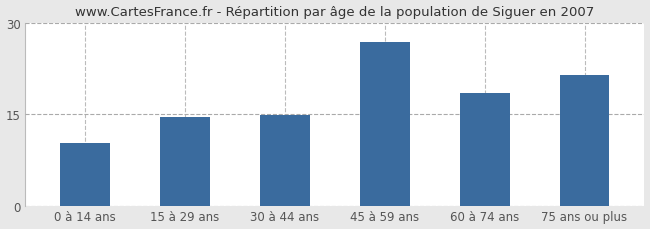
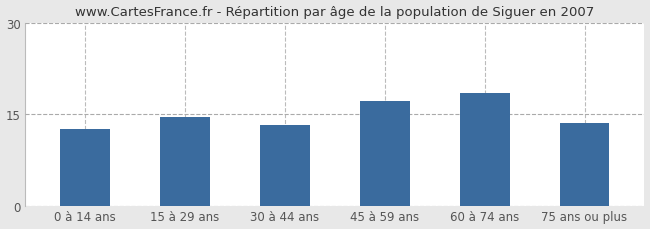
0 à 14 ans: 10.2 -> 12.5
30 à 44 ans: 14.8 -> 13.2
45 à 59 ans: 26.8 -> 17.2
75 ans ou plus: 21.4 -> 13.5
